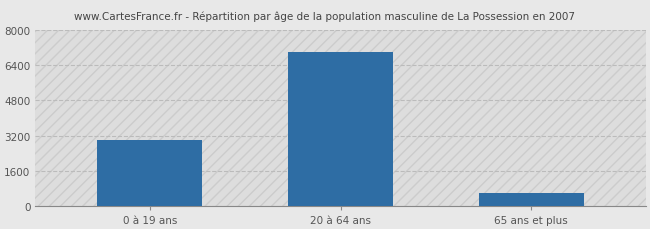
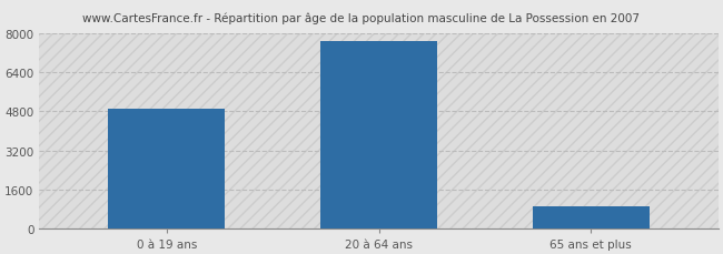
0 à 19 ans: 3000 -> 4900
20 à 64 ans: 7000 -> 7700
65 ans et plus: 600 -> 900
